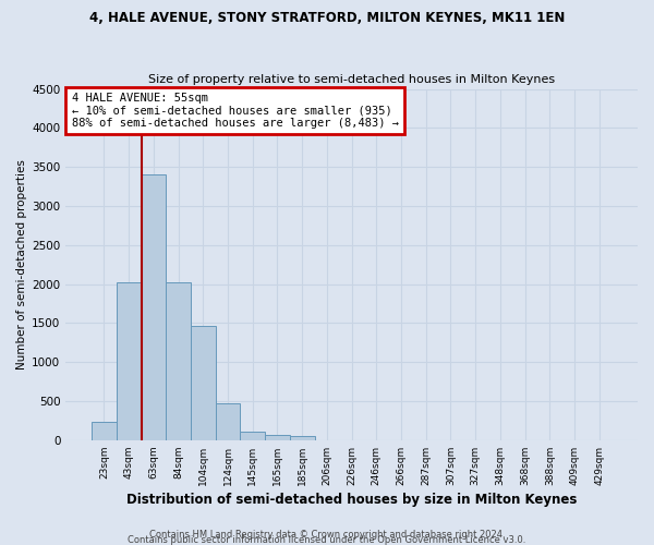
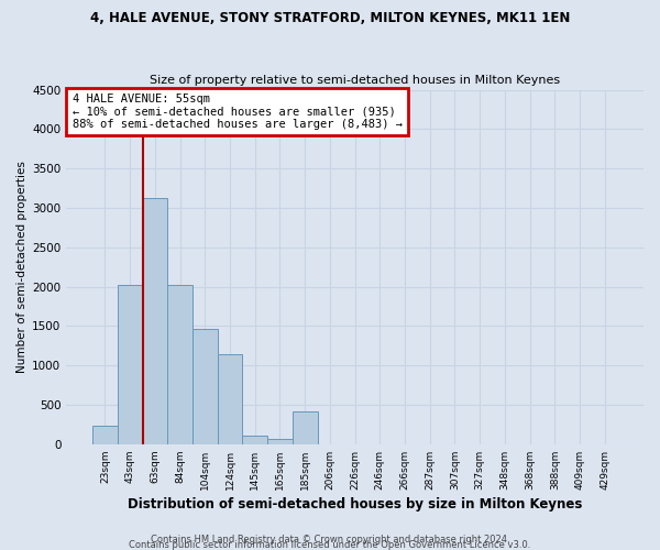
63sqm: 3400 -> 3120
124sqm: 470 -> 1140
185sqm: 50 -> 420
